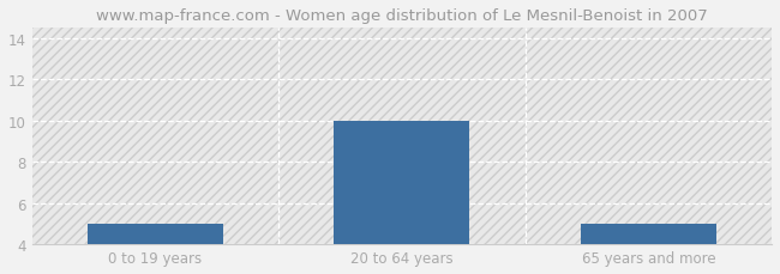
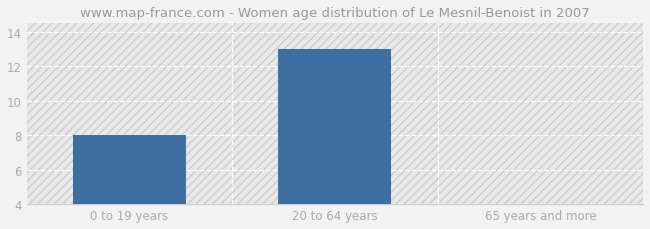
0 to 19 years: 5 -> 8
20 to 64 years: 10 -> 13
65 years and more: 5 -> 4
